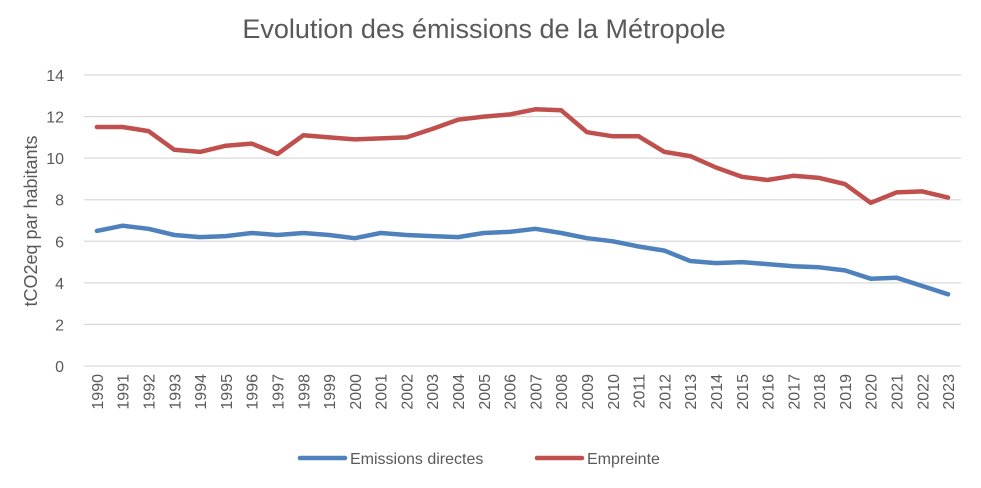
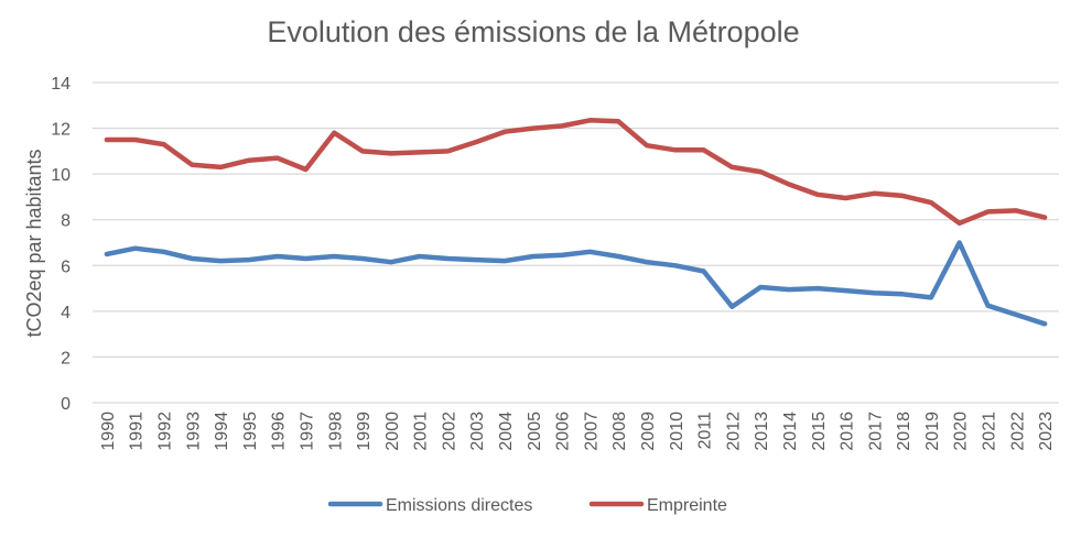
Empreinte/1998: 11.1 -> 11.8
Emissions directes/2012: 5.5 -> 4.2
Emissions directes/2020: 4.2 -> 7.0
